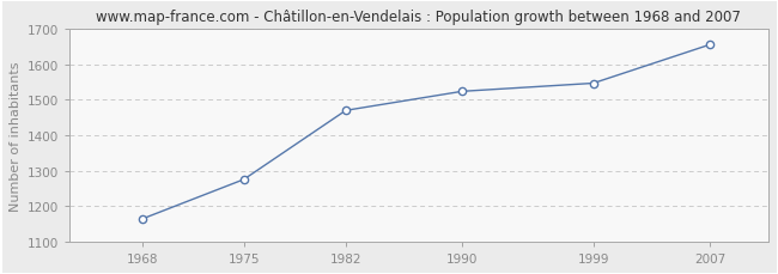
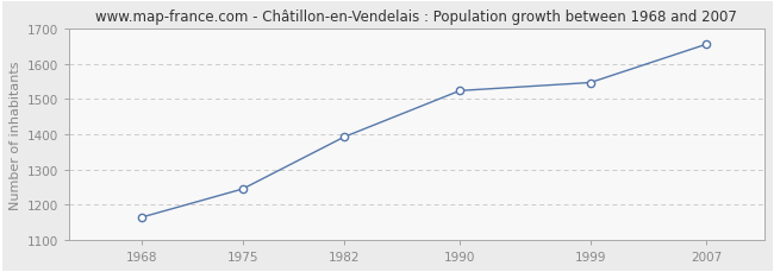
1975: 1275 -> 1244
1982: 1470 -> 1392
